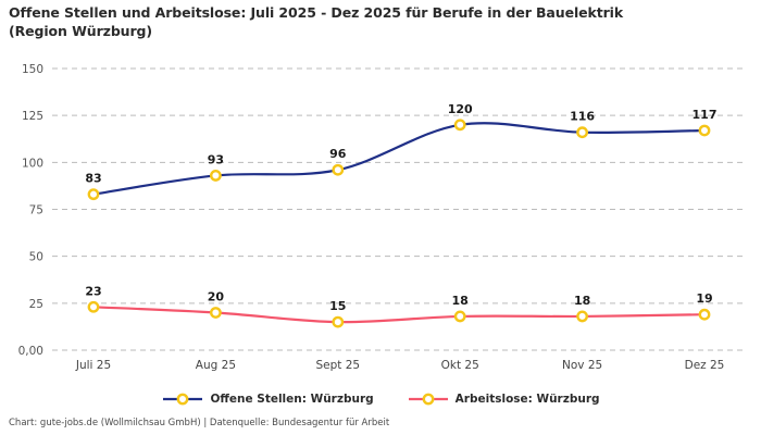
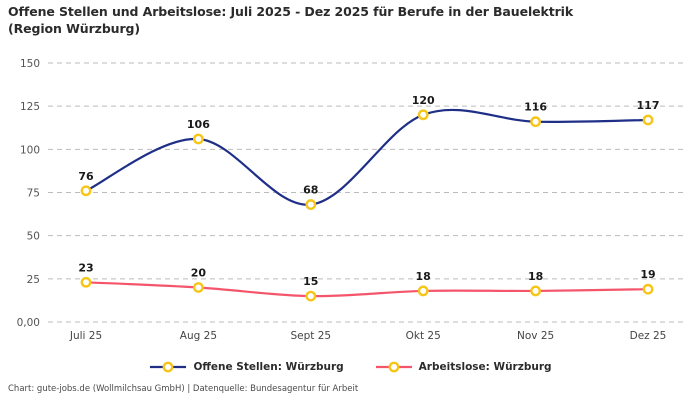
Offene Stellen: Würzburg/Juli 25: 83 -> 76
Offene Stellen: Würzburg/Aug 25: 93 -> 106
Offene Stellen: Würzburg/Sept 25: 96 -> 68
